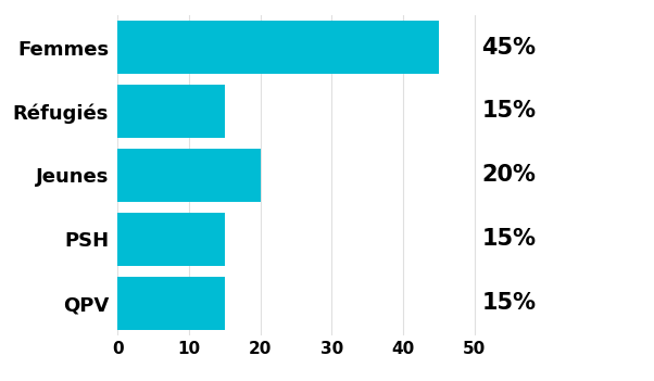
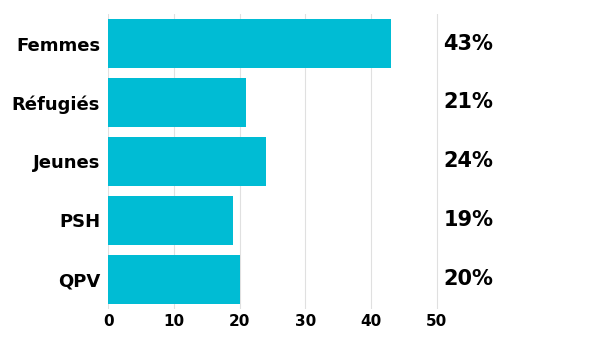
Femmes: 45% -> 43%
Réfugiés: 15% -> 21%
Jeunes: 20% -> 24%
PSH: 15% -> 19%
QPV: 15% -> 20%
